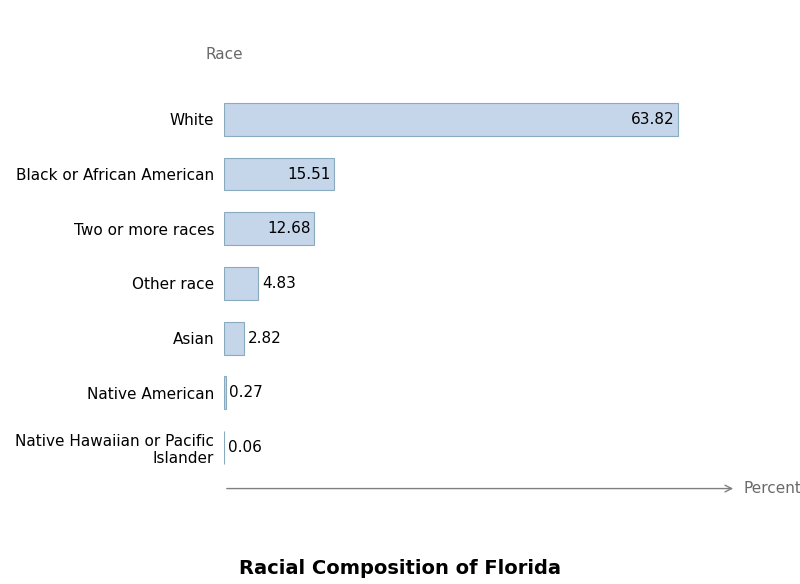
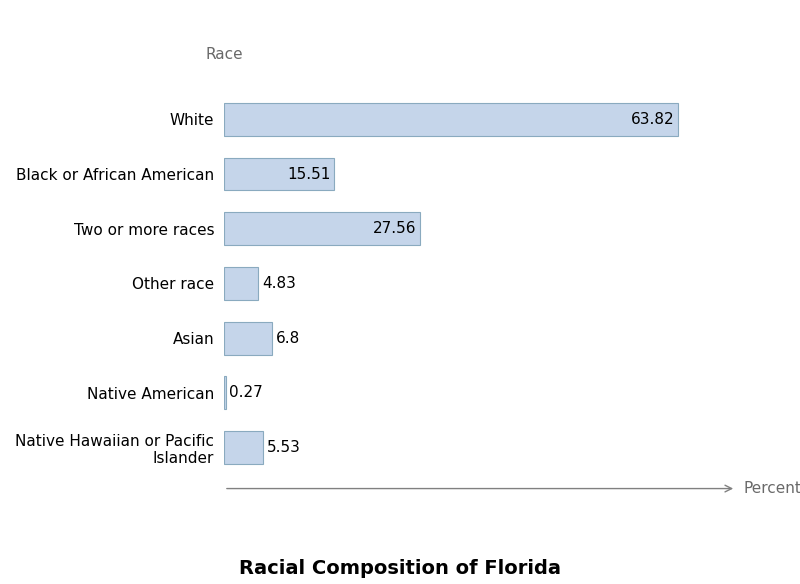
Two or more races: 12.68 -> 27.56
Asian: 2.82 -> 6.8
Native Hawaiian or Pacific Islander: 0.06 -> 5.53
